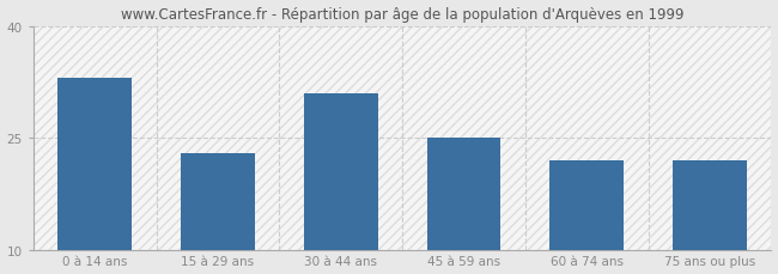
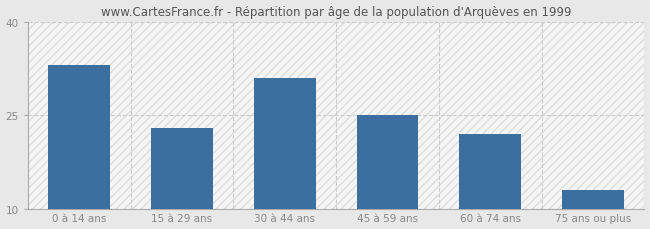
75 ans ou plus: 22 -> 13
